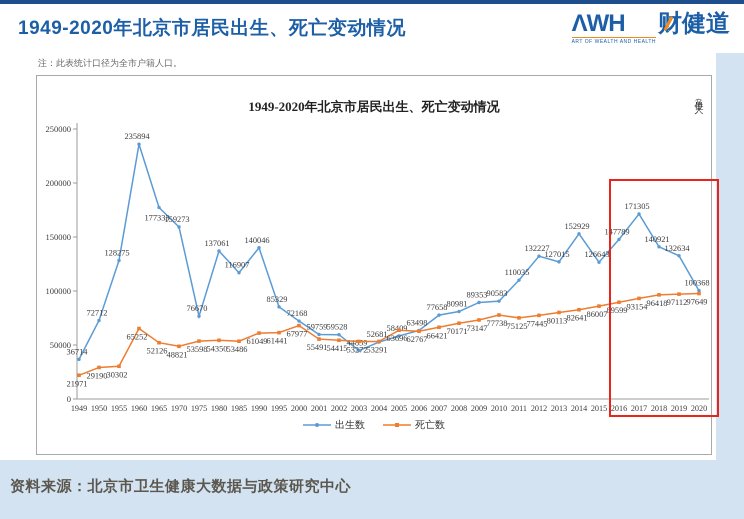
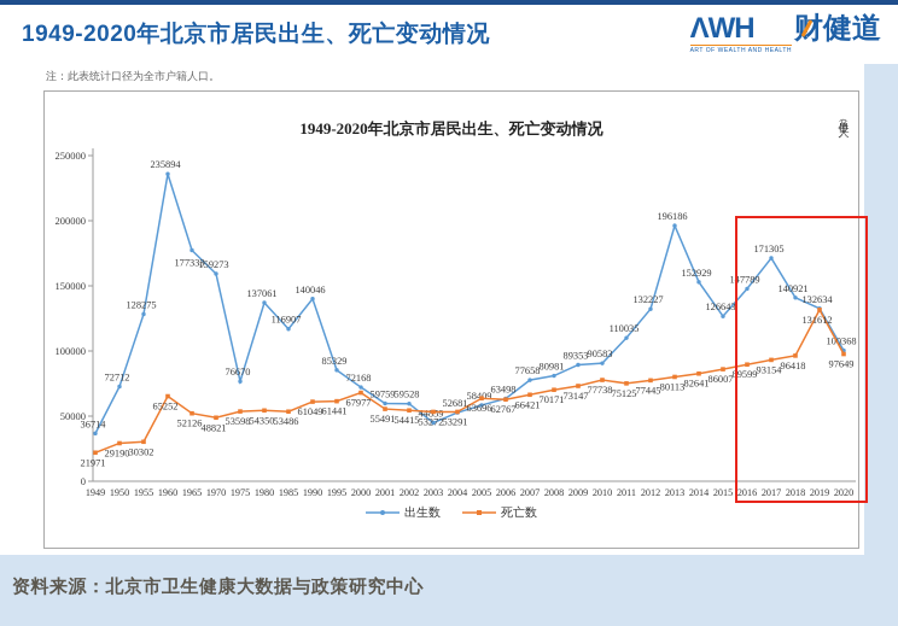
出生数/2013: 127015 -> 196186
死亡数/2019: 97112 -> 131612
